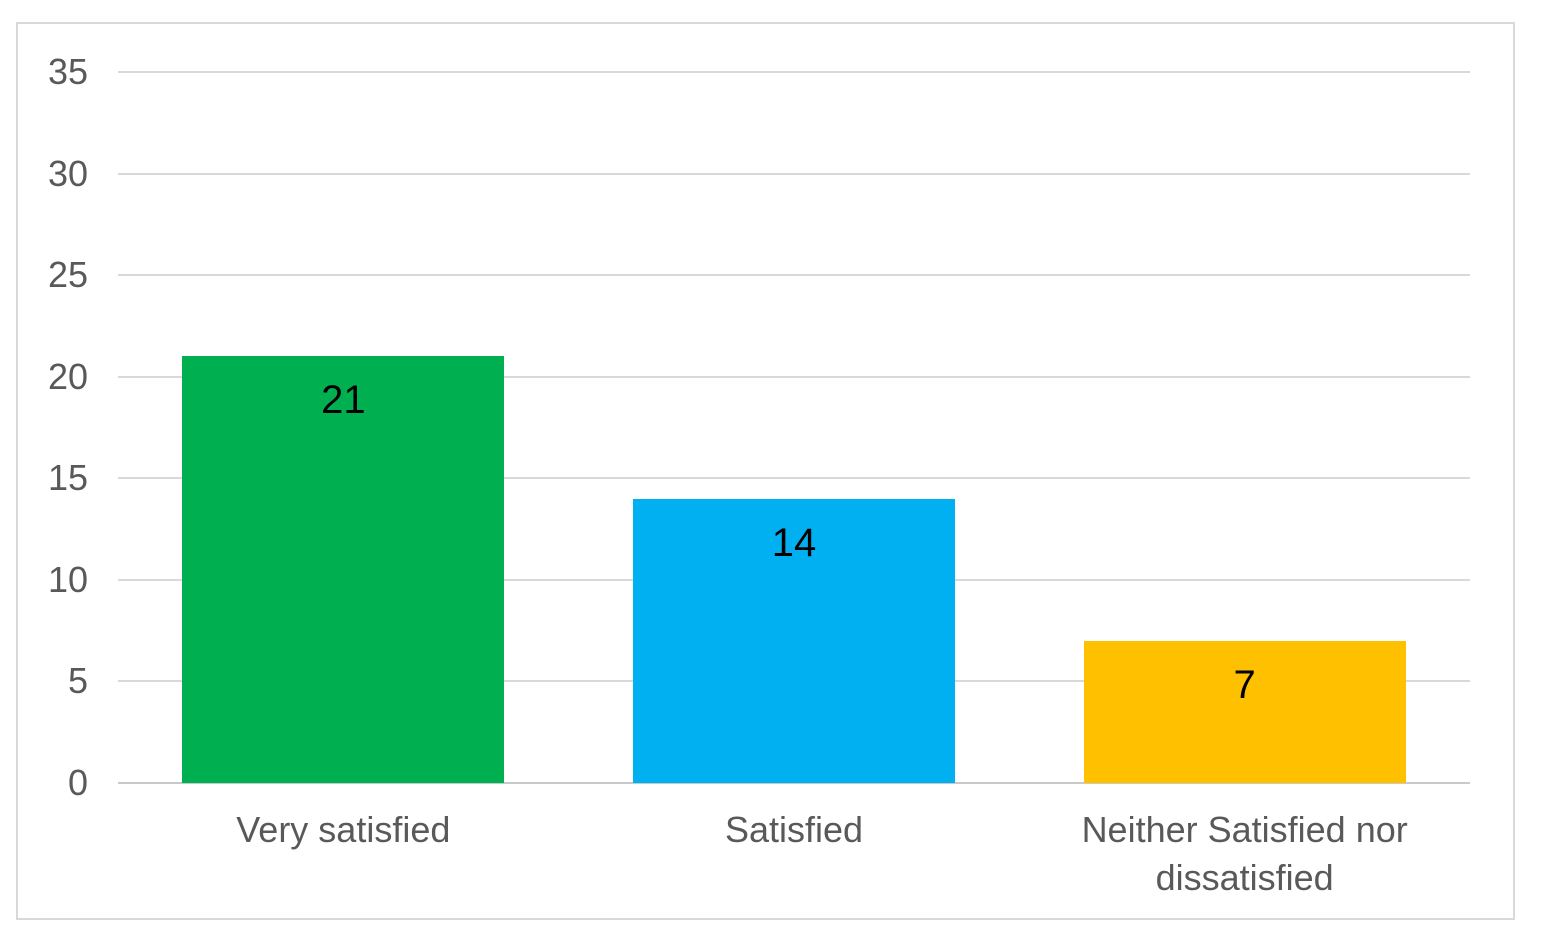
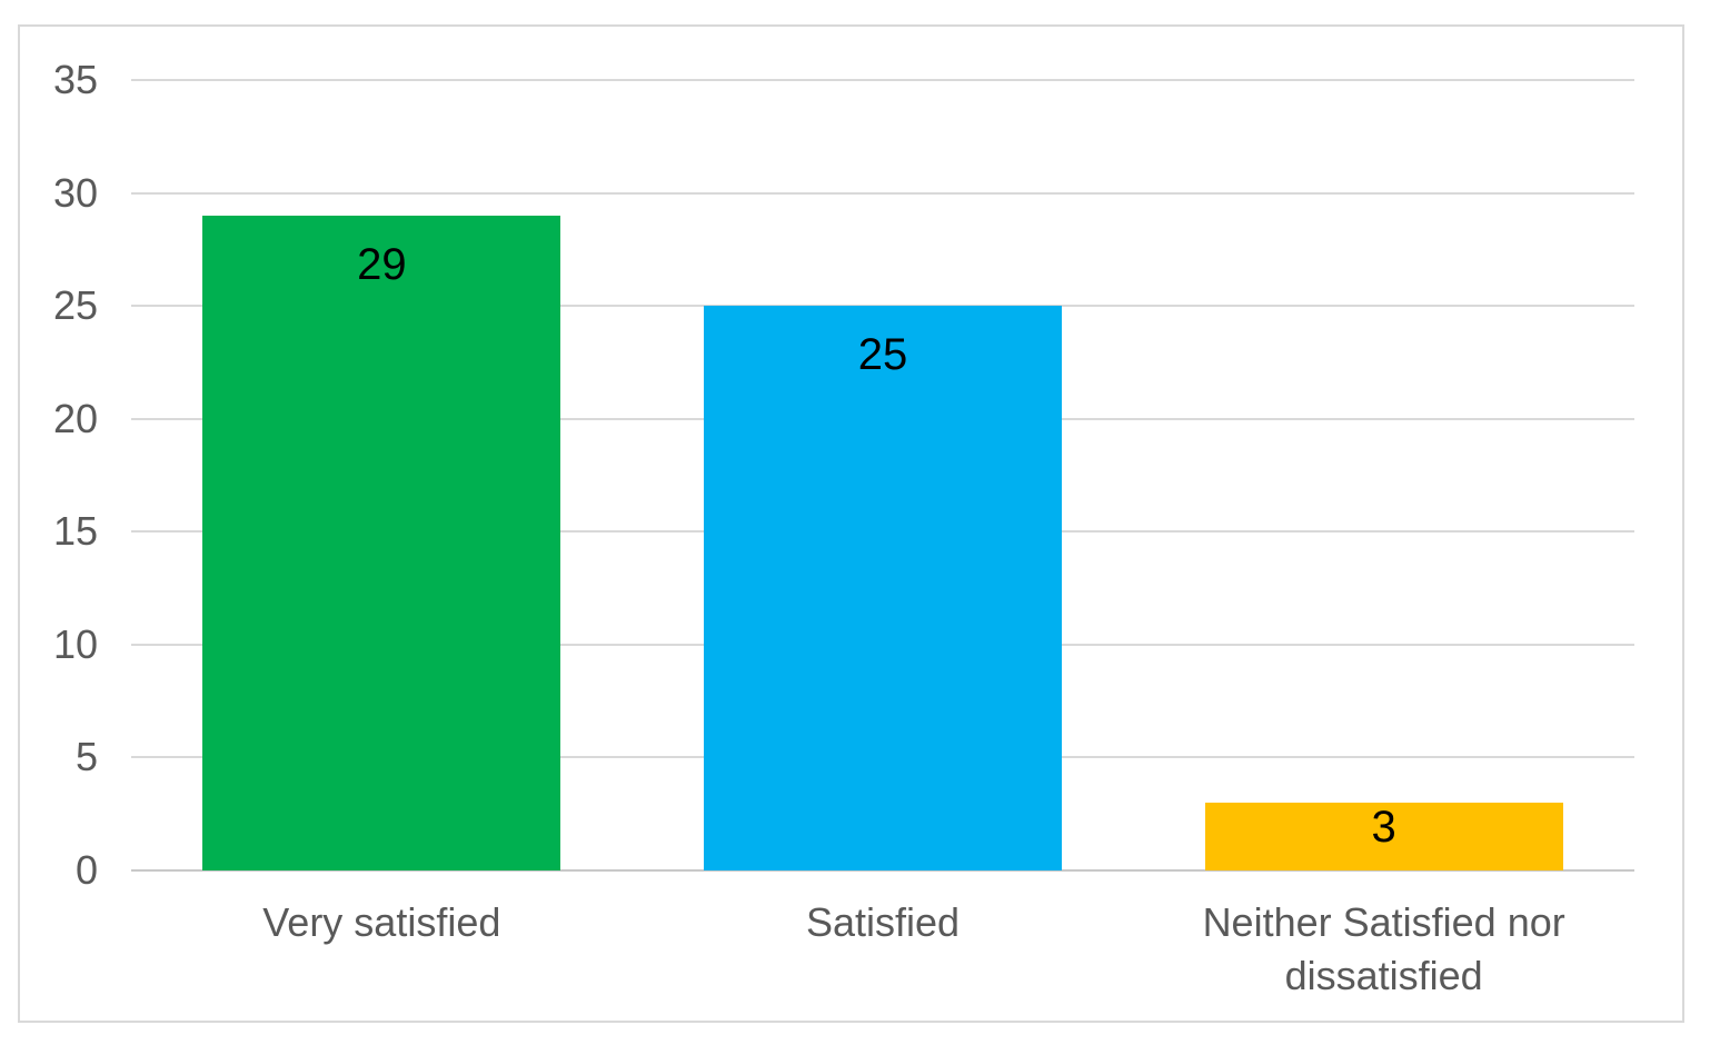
Very satisfied: 21 -> 29
Satisfied: 14 -> 25
Neither Satisfied nor dissatisfied: 7 -> 3
